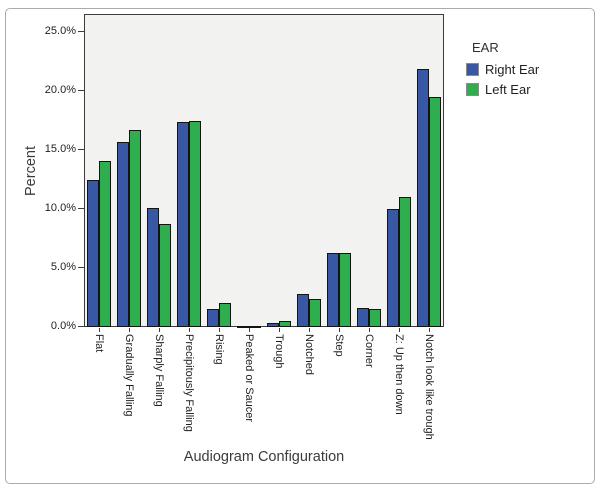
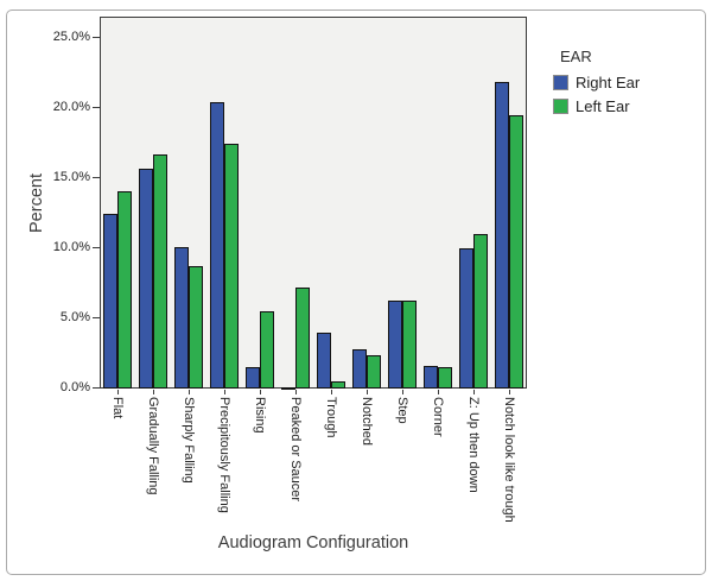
Right Ear/Precipitously Falling: 17.4% -> 20.4%
Left Ear/Rising: 2.0% -> 5.5%
Left Ear/Peaked or Saucer: 0.1% -> 7.2%
Right Ear/Trough: 0.3% -> 4.0%
